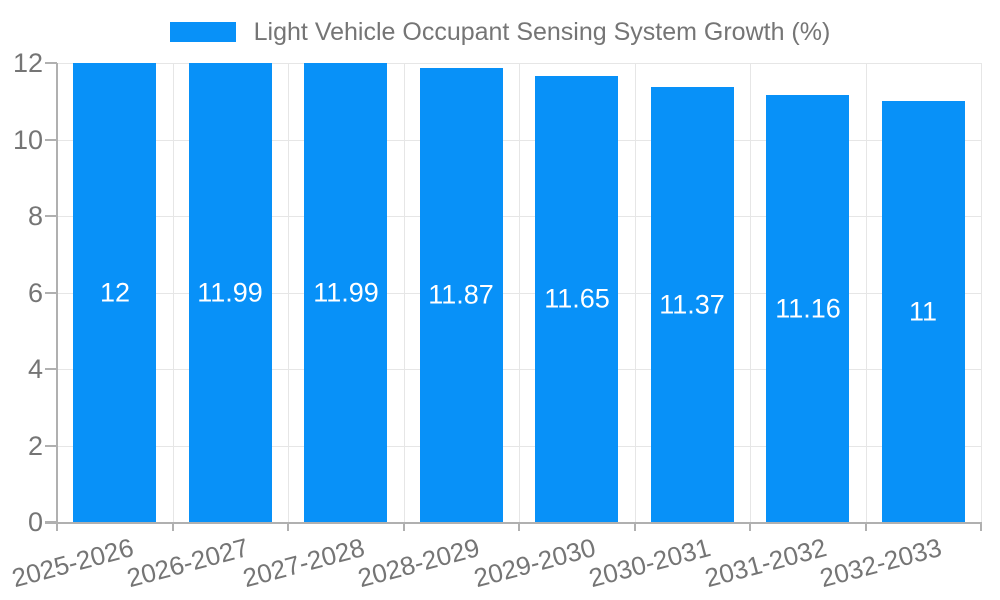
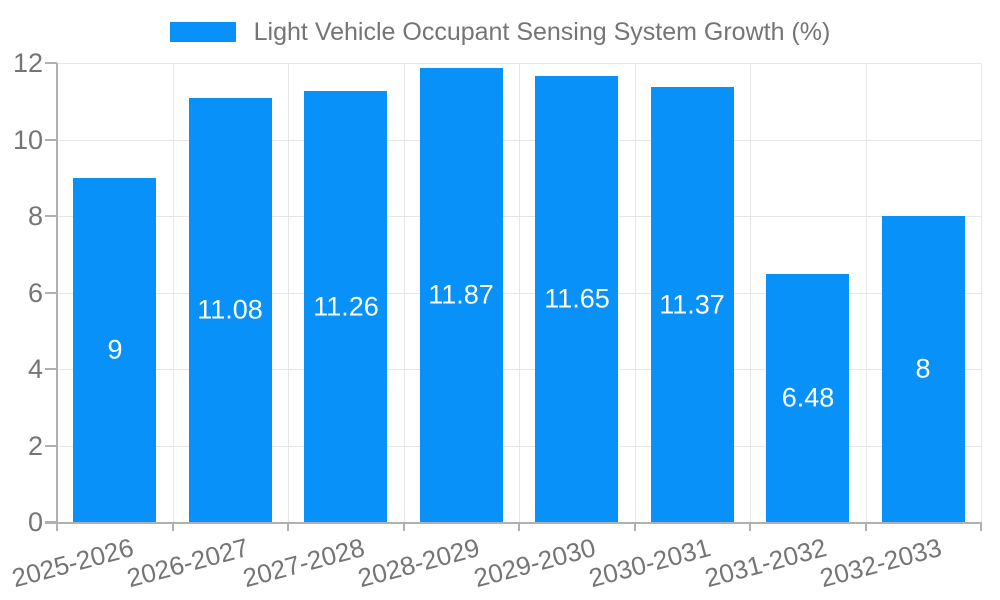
2025-2026: 12 -> 9
2026-2027: 11.99 -> 11.08
2027-2028: 11.99 -> 11.26
2031-2032: 11.16 -> 6.48
2032-2033: 11 -> 8
